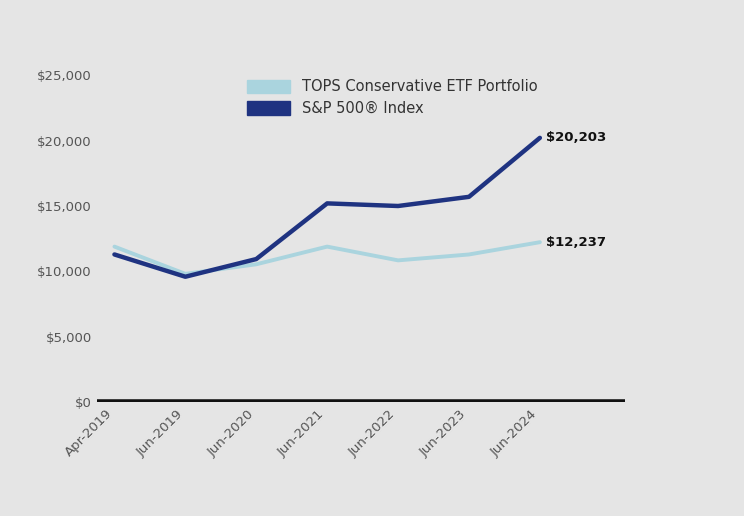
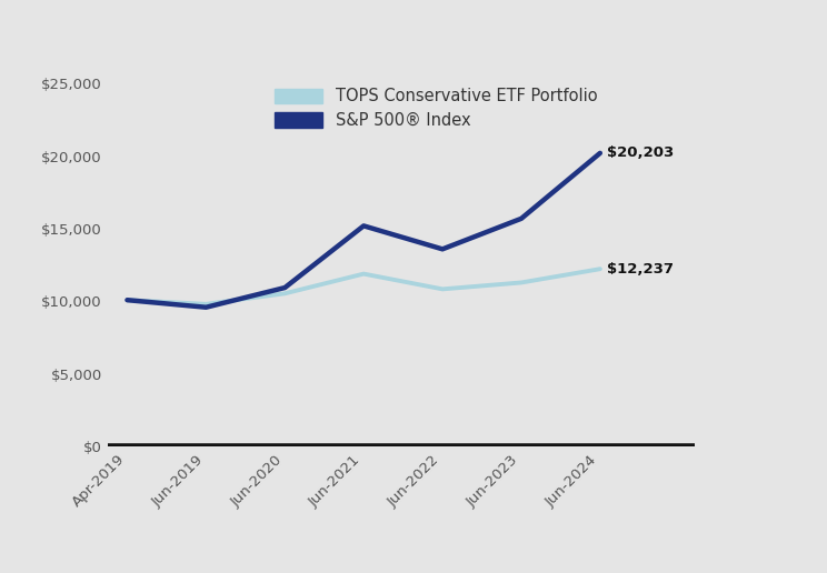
TOPS Conservative ETF Portfolio/Apr-2019: $11,900 -> $10,100
S&P 500® Index/Apr-2019: $11,300 -> $10,100
S&P 500® Index/Jun-2022: $15,000 -> $13,600
